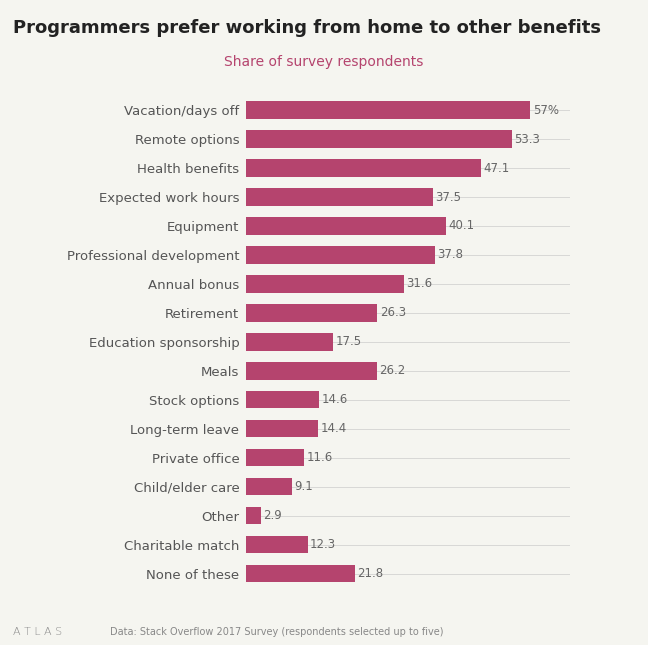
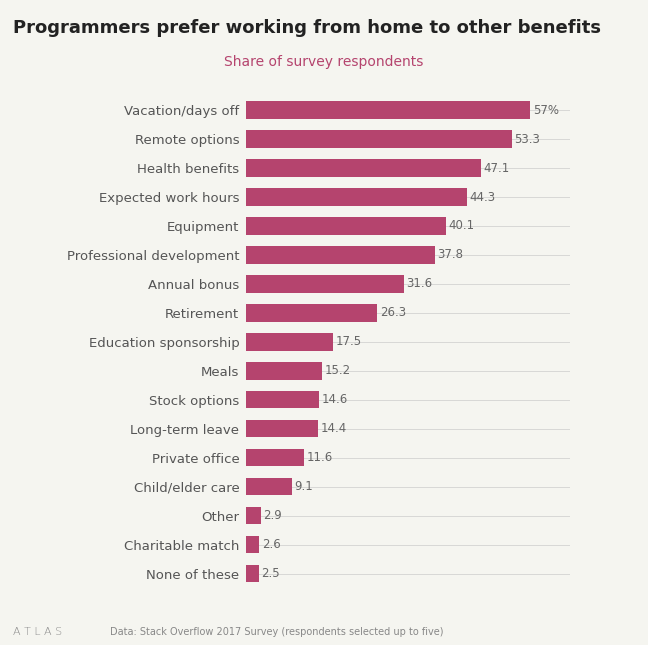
Expected work hours: 37.5 -> 44.3
Meals: 26.2 -> 15.2
Charitable match: 12.3 -> 2.6
None of these: 21.8 -> 2.5
